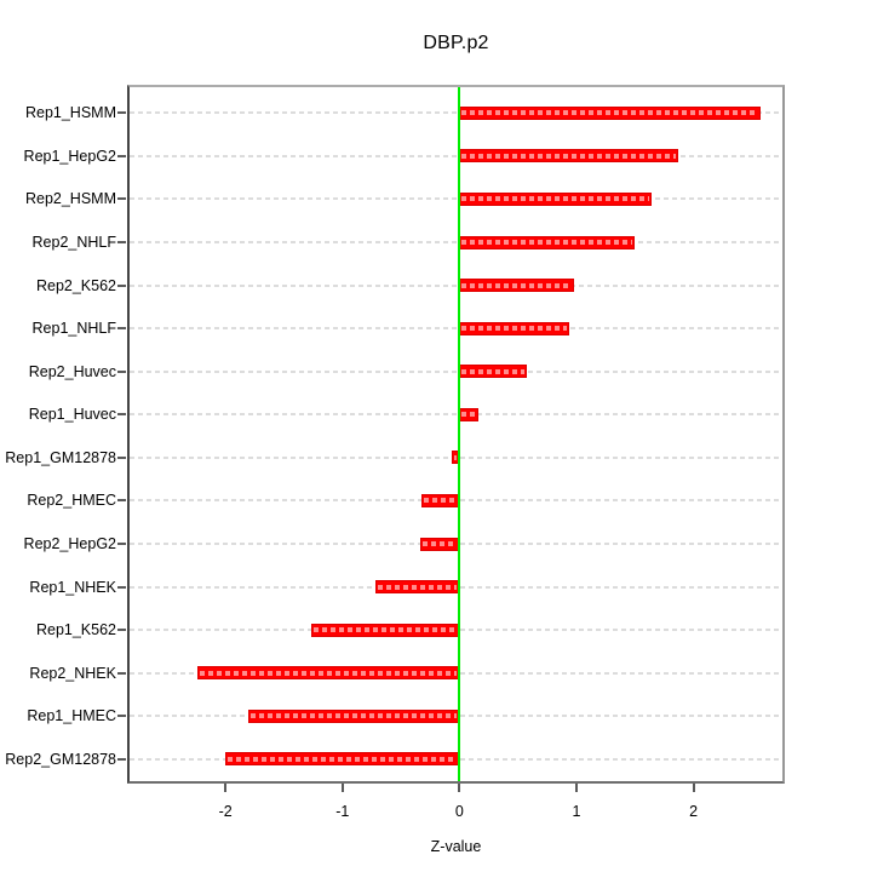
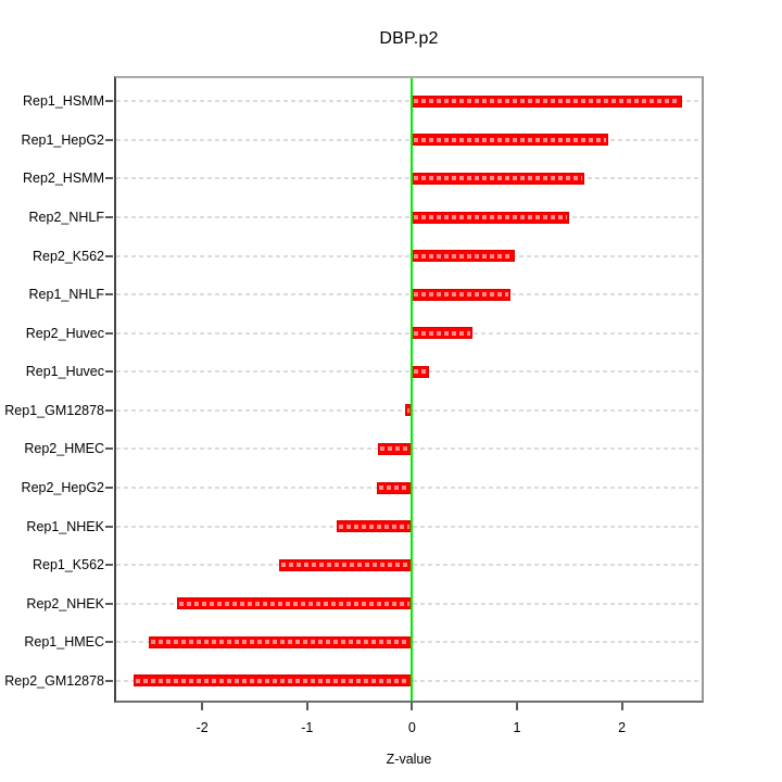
Rep1_HMEC: -1.8 -> -2.5
Rep2_GM12878: -2.0 -> -2.6
